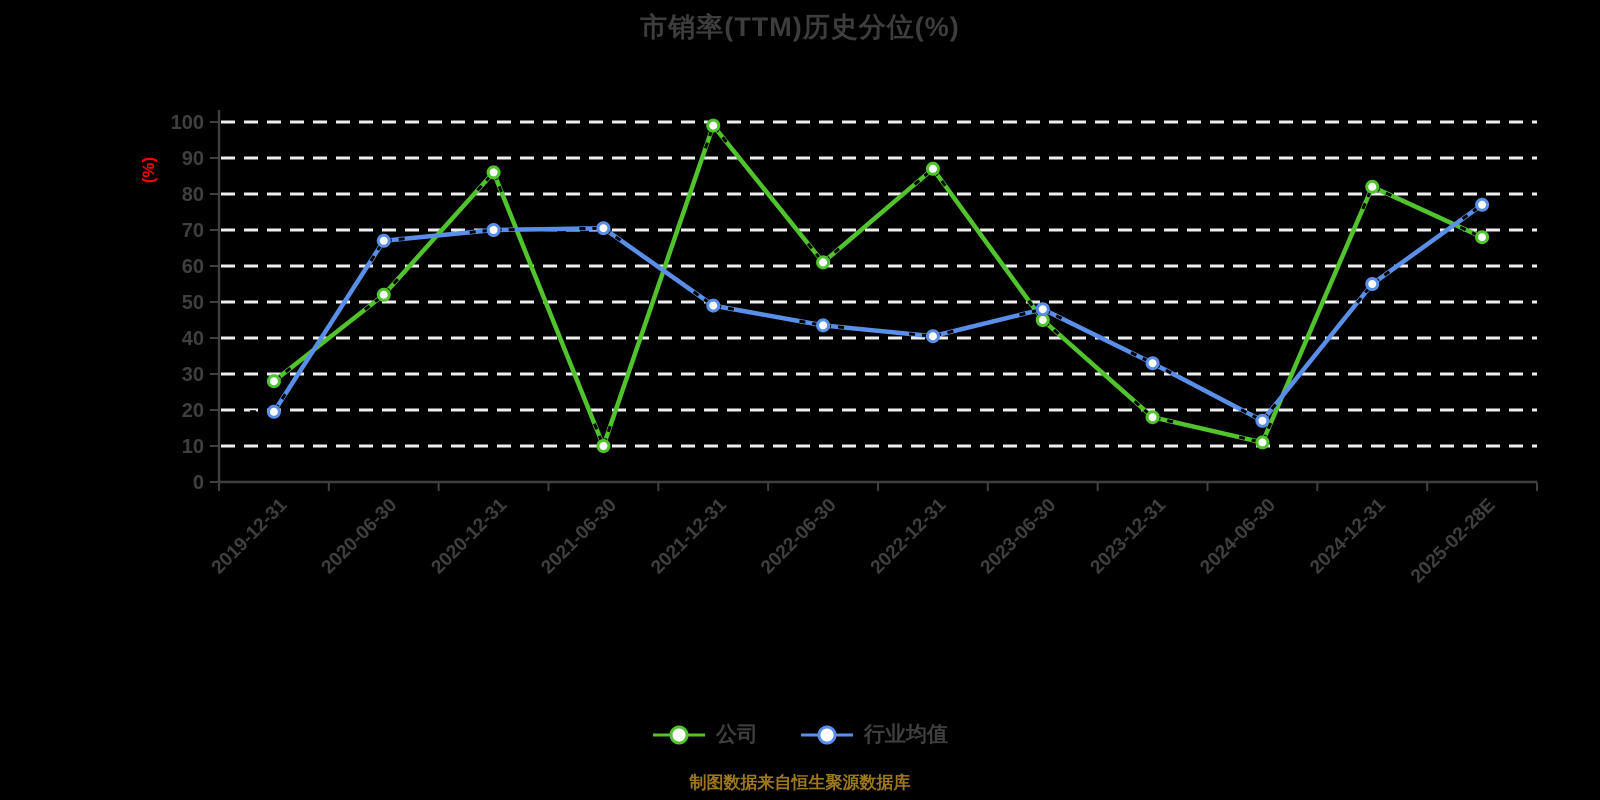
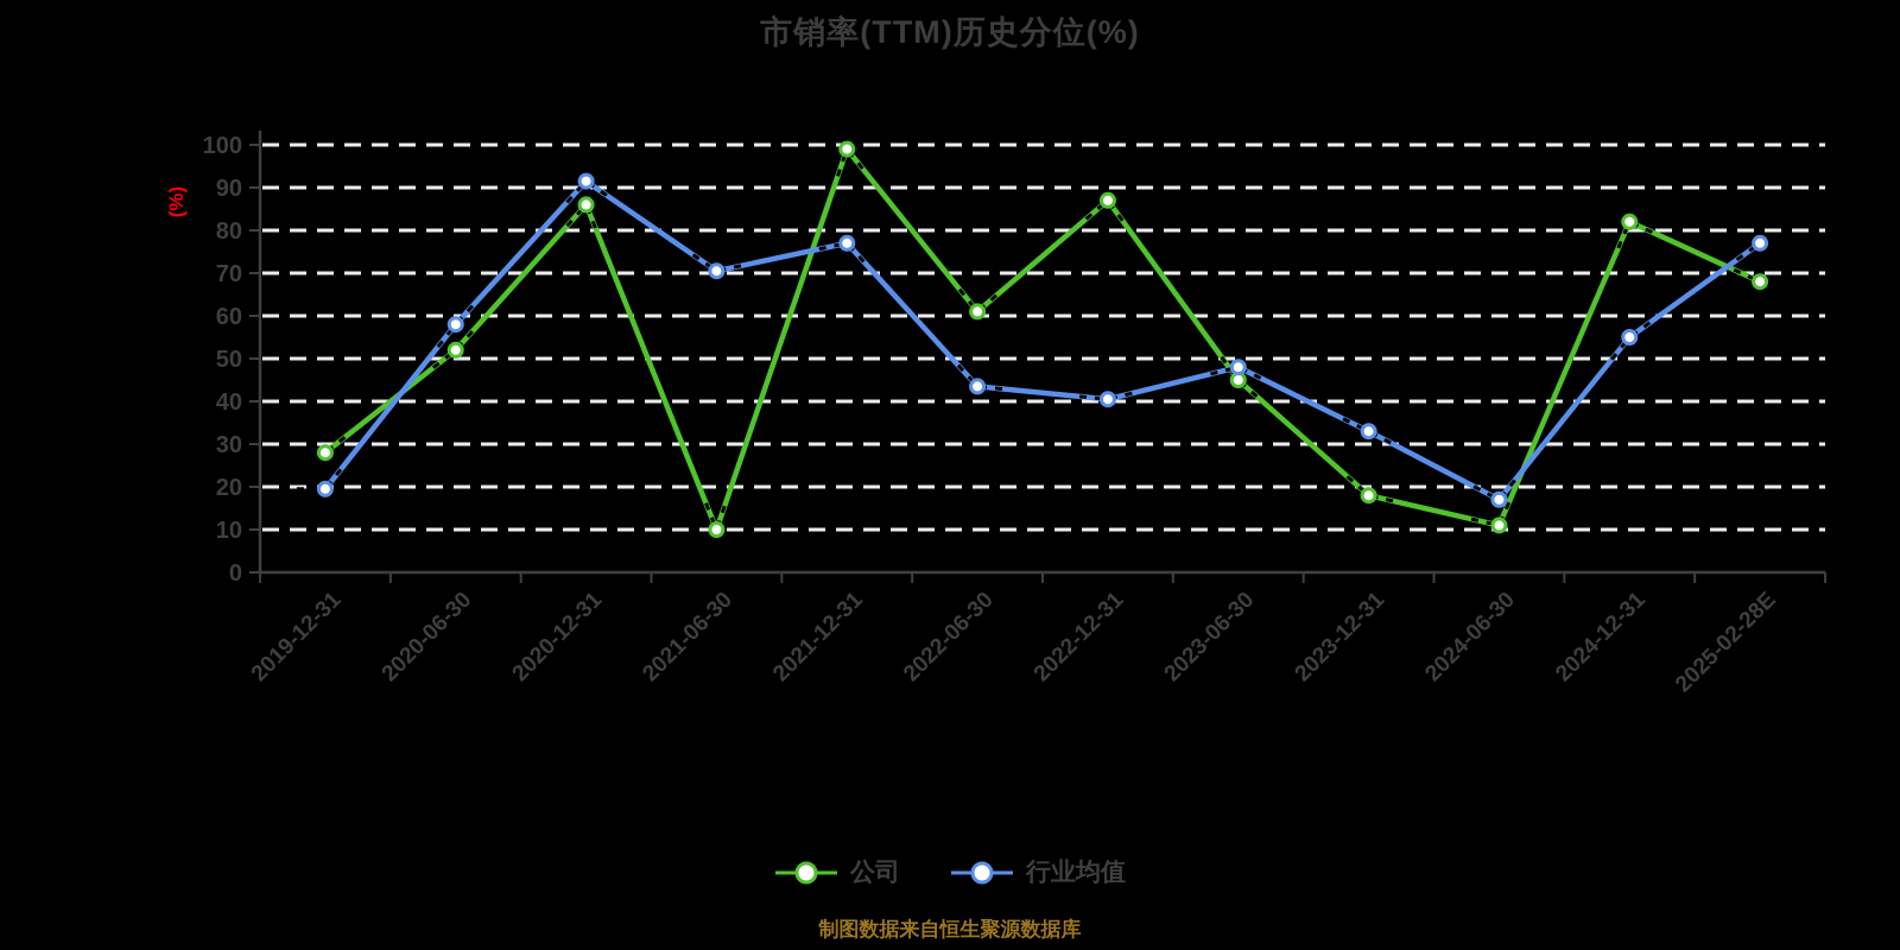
行业均值/2020-06-30: 67 -> 58
行业均值/2020-12-31: 70 -> 92
行业均值/2021-12-31: 49 -> 77
